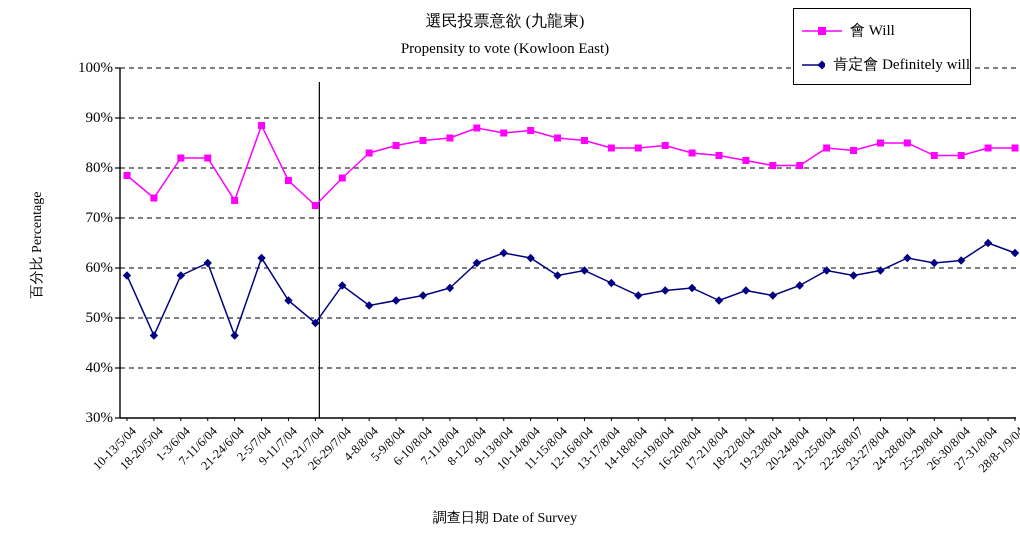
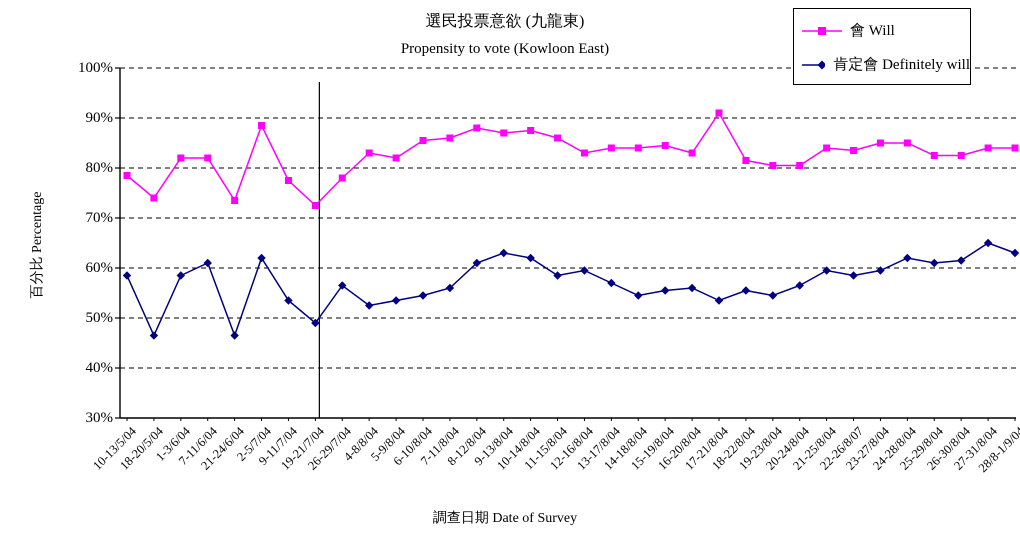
會 Will/5-9/8/04: 84% -> 82%
會 Will/12-16/8/04: 86% -> 83%
會 Will/17-21/8/04: 82% -> 91%
